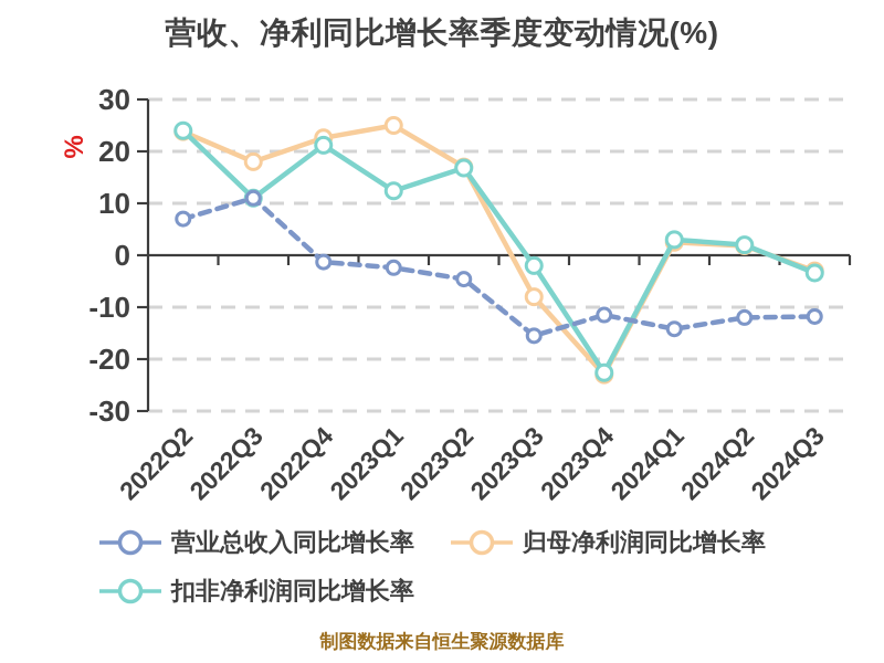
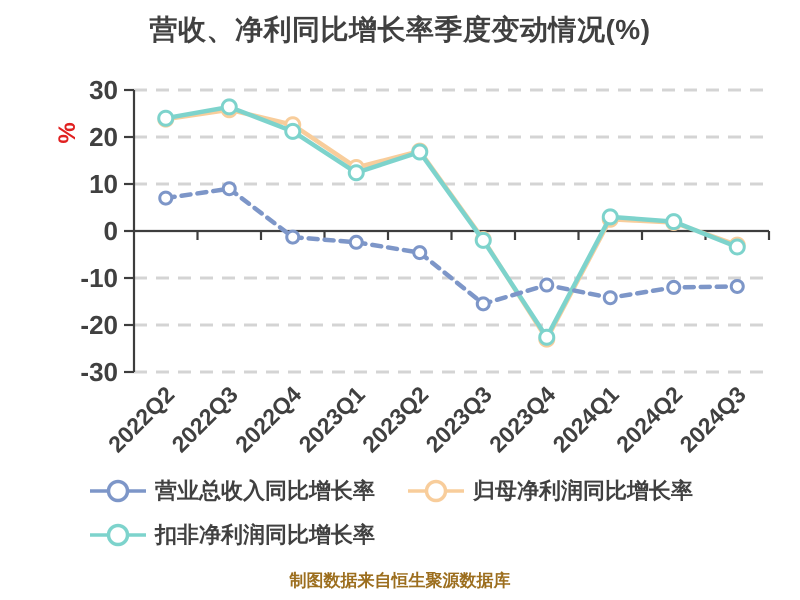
营业总收入同比增长率/2022Q3: 11 -> 9
归母净利润同比增长率/2022Q3: 18 -> 26
扣非净利润同比增长率/2022Q3: 11 -> 26
归母净利润同比增长率/2023Q1: 25 -> 14
归母净利润同比增长率/2023Q3: -8 -> -2
